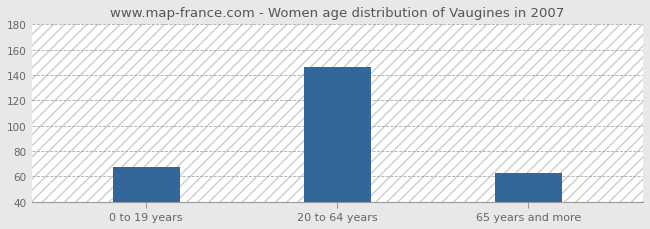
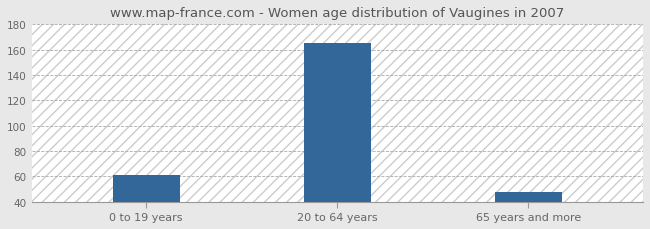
0 to 19 years: 67 -> 61
20 to 64 years: 146 -> 165
65 years and more: 63 -> 48
